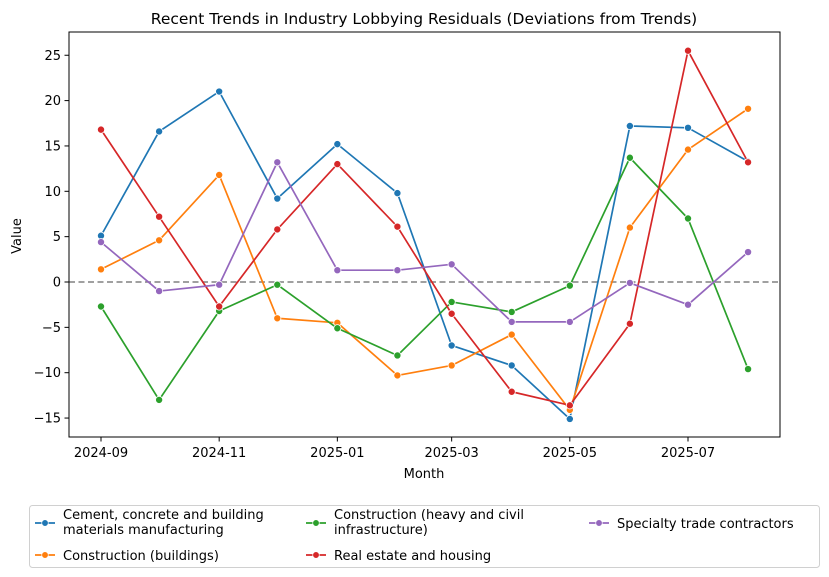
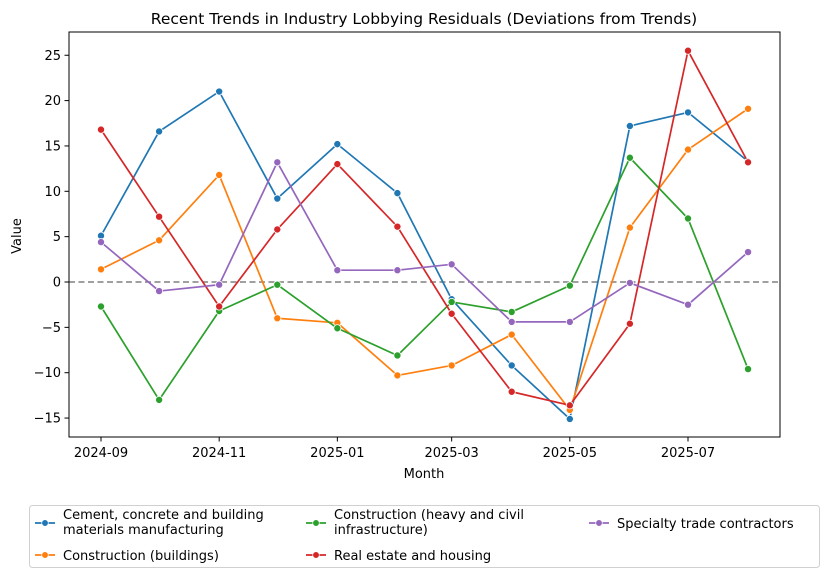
Cement, concrete and building materials manufacturing/2025-03: -7 -> -2
Cement, concrete and building materials manufacturing/2025-07: 17 -> 19
